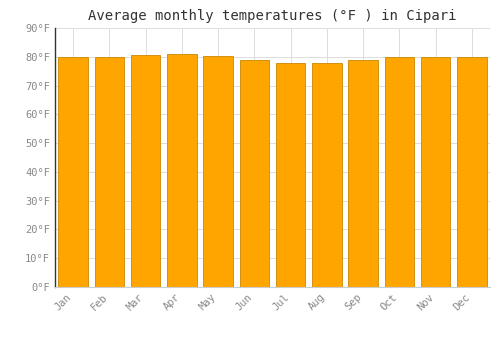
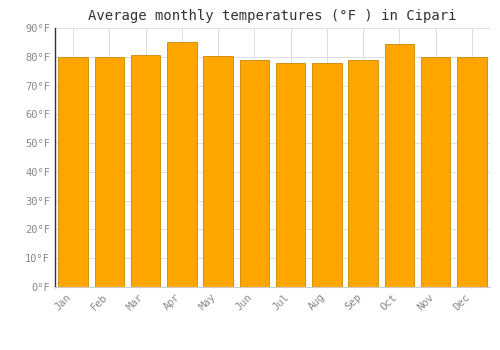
Apr: 80.8°F -> 85.0°F
Oct: 79.8°F -> 84.5°F
